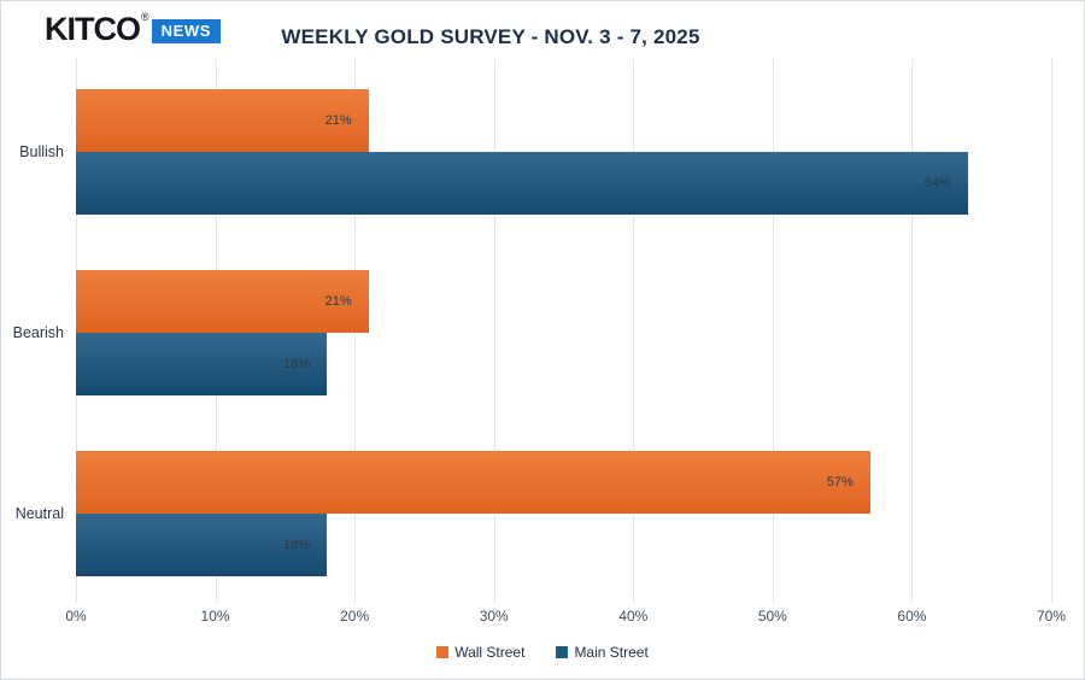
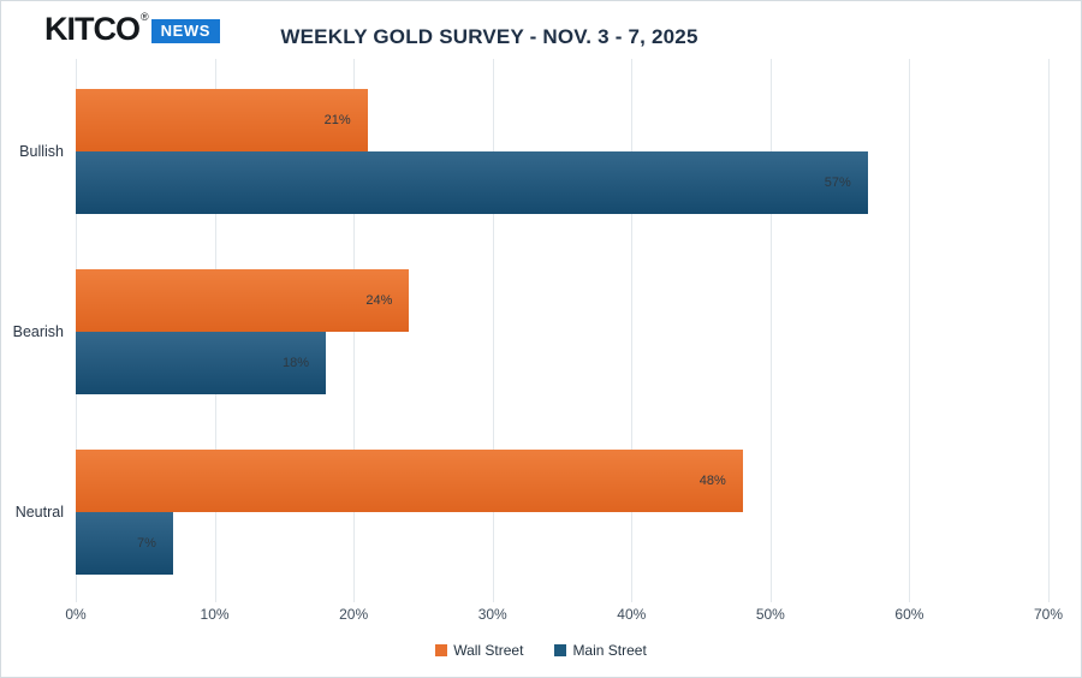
Main Street/Bullish: 64% -> 57%
Wall Street/Bearish: 21% -> 24%
Wall Street/Neutral: 57% -> 48%
Main Street/Neutral: 18% -> 7%
